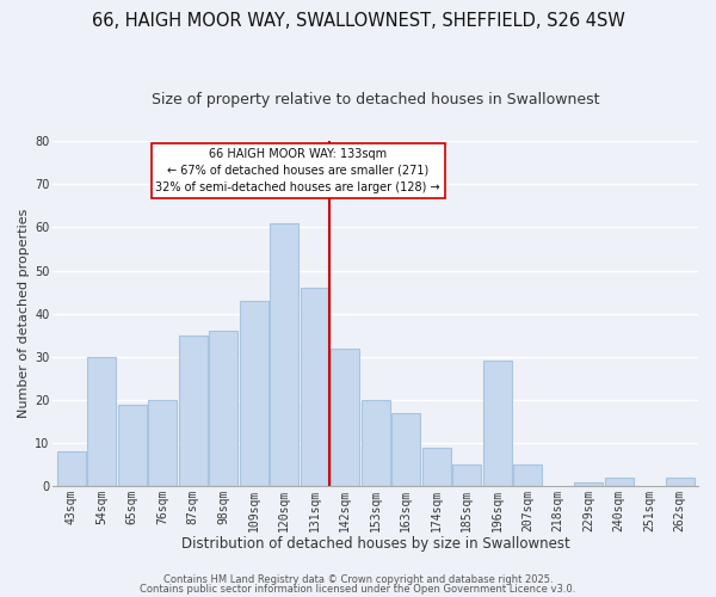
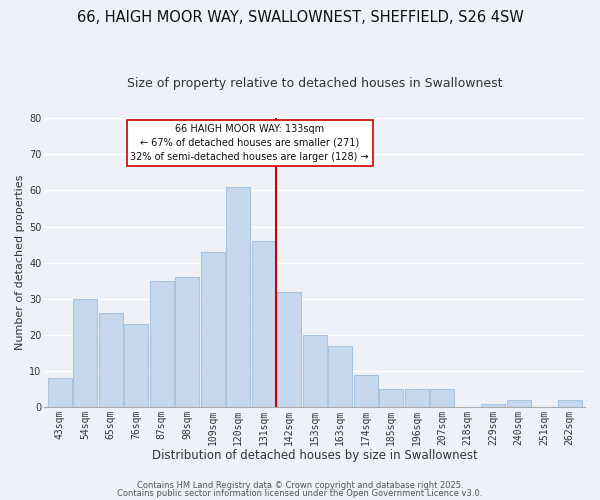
65sqm: 19 -> 26
76sqm: 20 -> 23
196sqm: 29 -> 5
